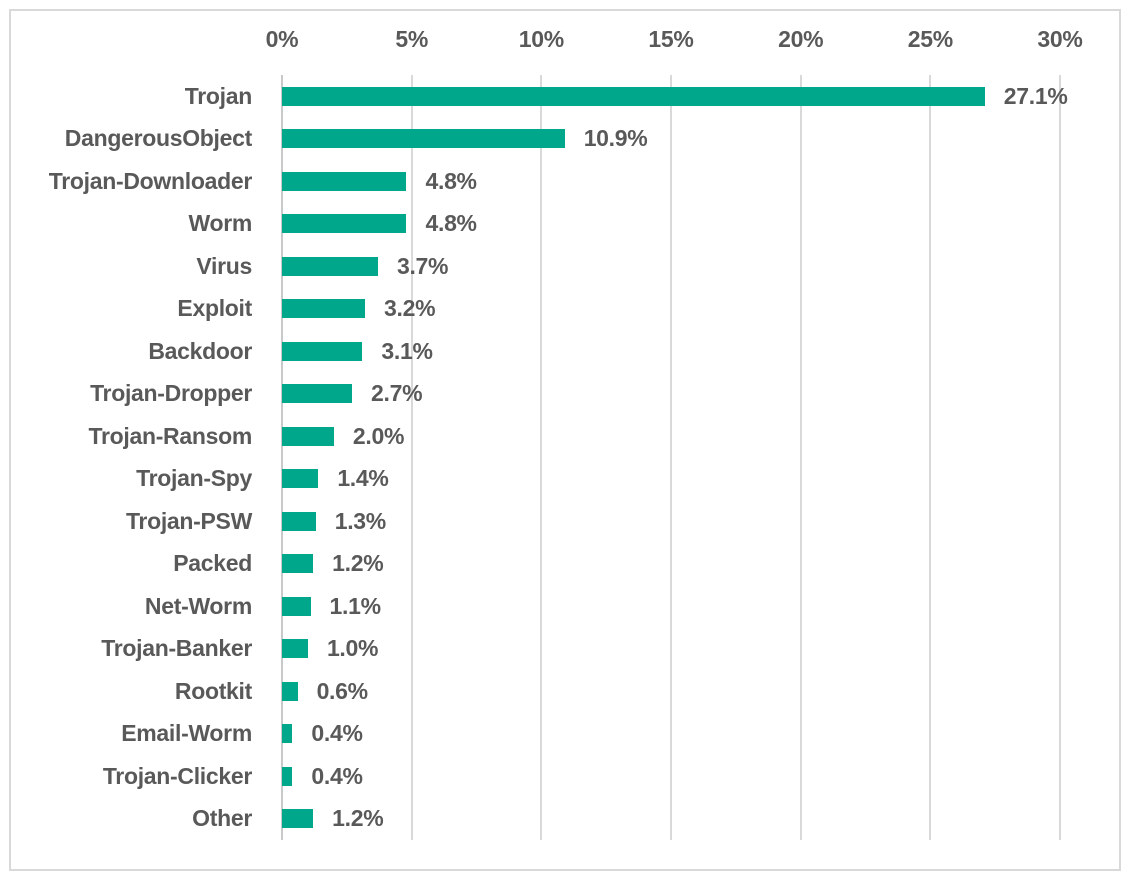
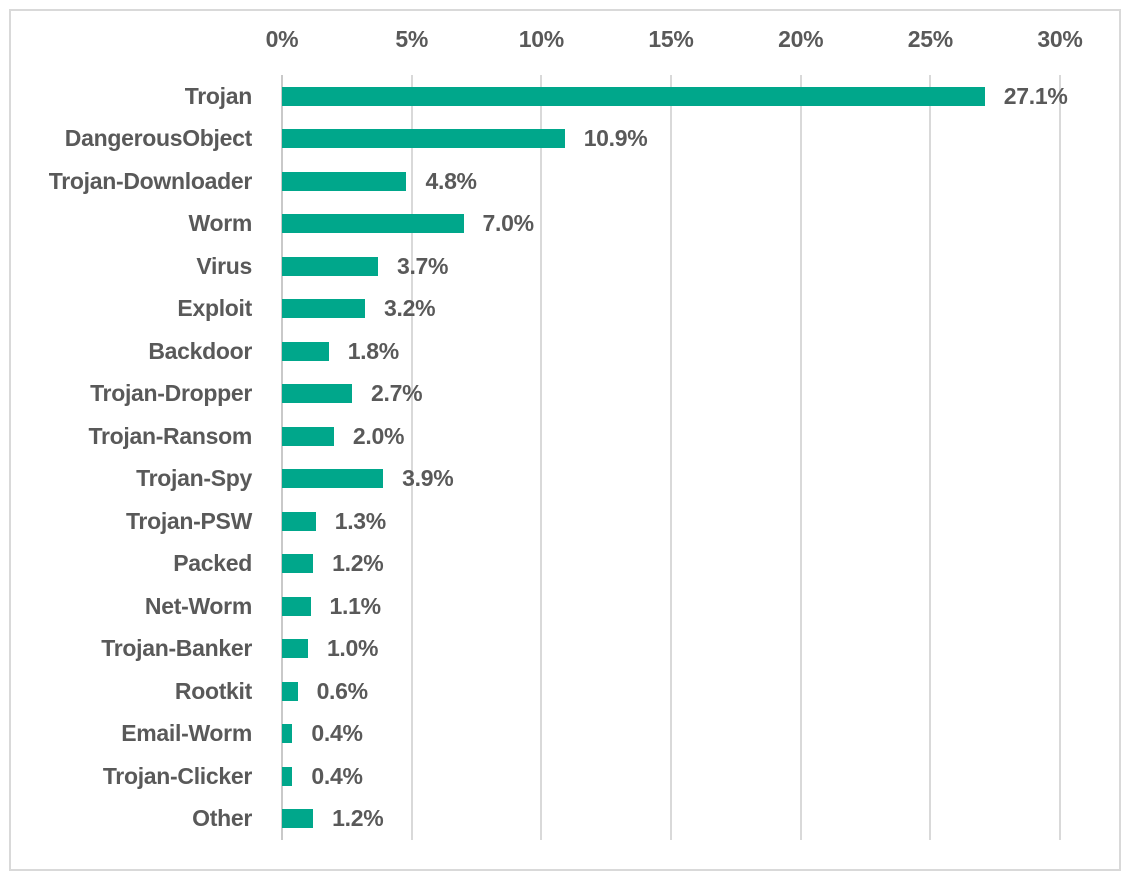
Worm: 4.8% -> 7.0%
Backdoor: 3.1% -> 1.8%
Trojan-Spy: 1.4% -> 3.9%
